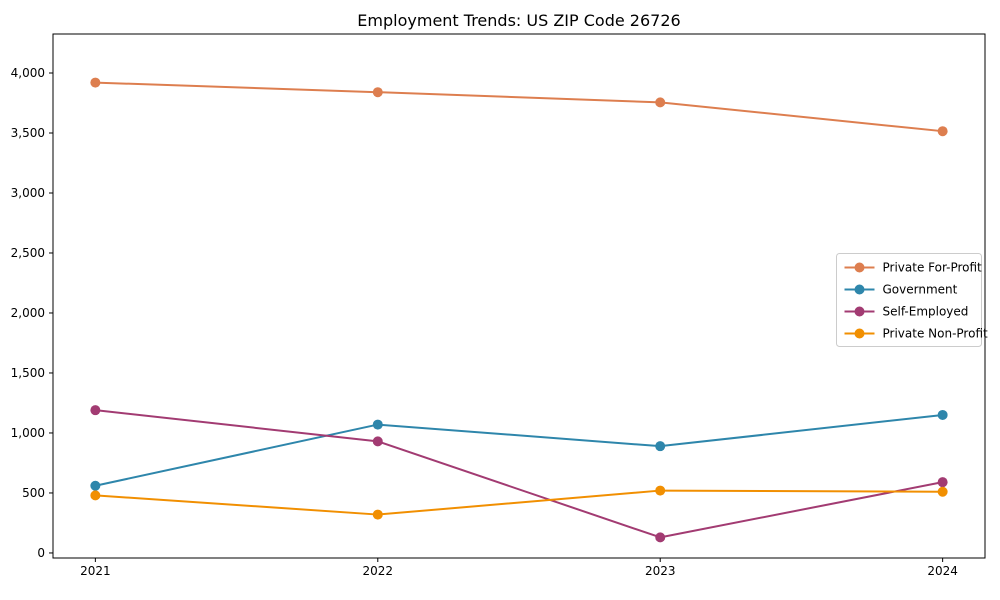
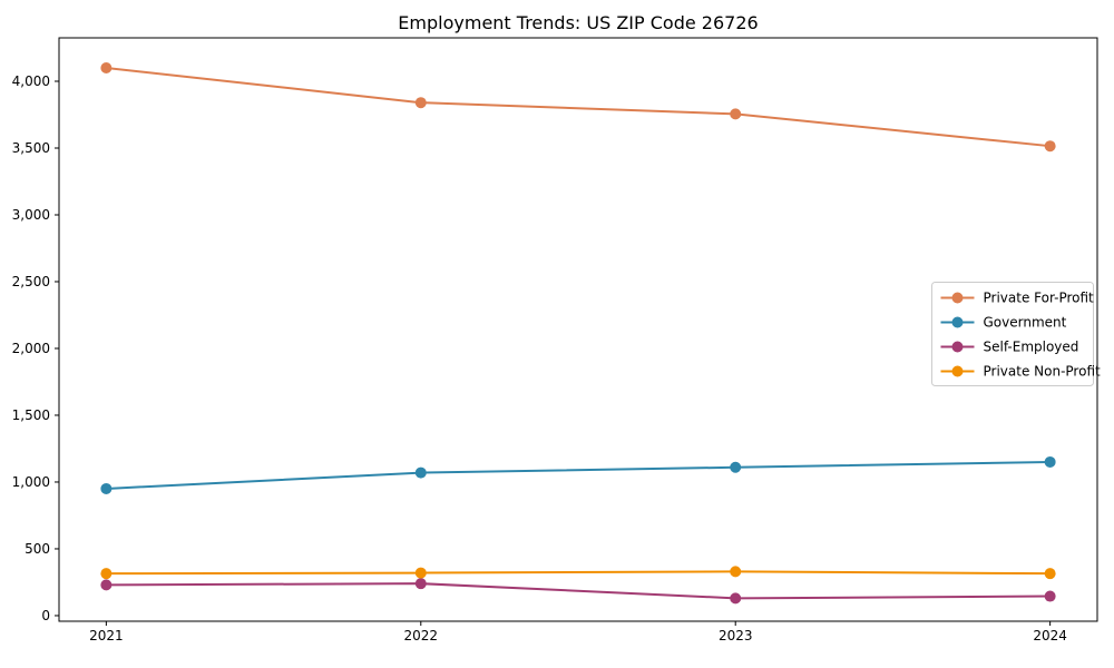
Private For-Profit/2021: 3920 -> 4100
Government/2021: 560 -> 950
Self-Employed/2021: 1190 -> 230
Private Non-Profit/2021: 480 -> 320
Self-Employed/2022: 930 -> 240
Government/2023: 890 -> 1110
Private Non-Profit/2023: 520 -> 330
Self-Employed/2024: 590 -> 140
Private Non-Profit/2024: 510 -> 320
